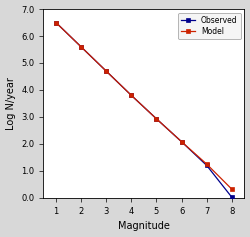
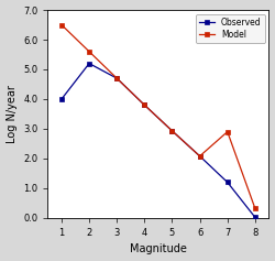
Observed/1: 6.50 -> 4.00
Observed/2: 5.60 -> 5.20
Model/7: 1.25 -> 2.90
